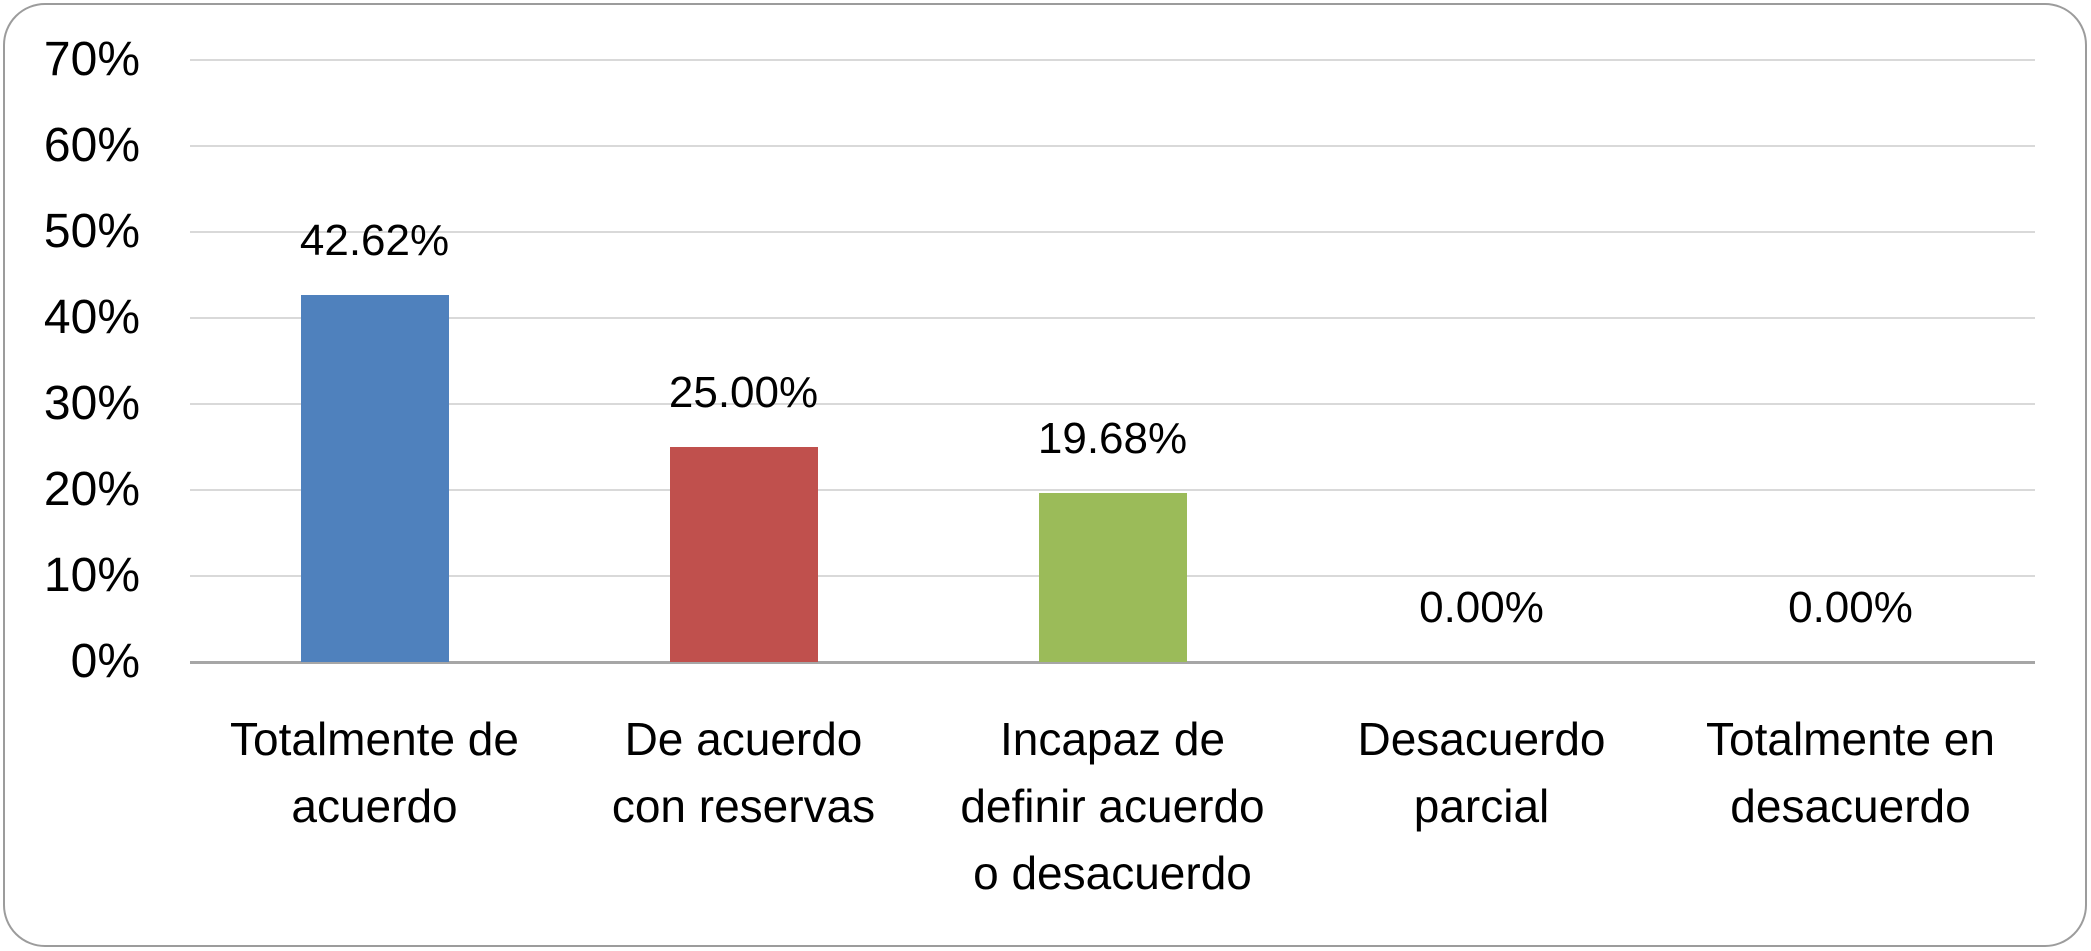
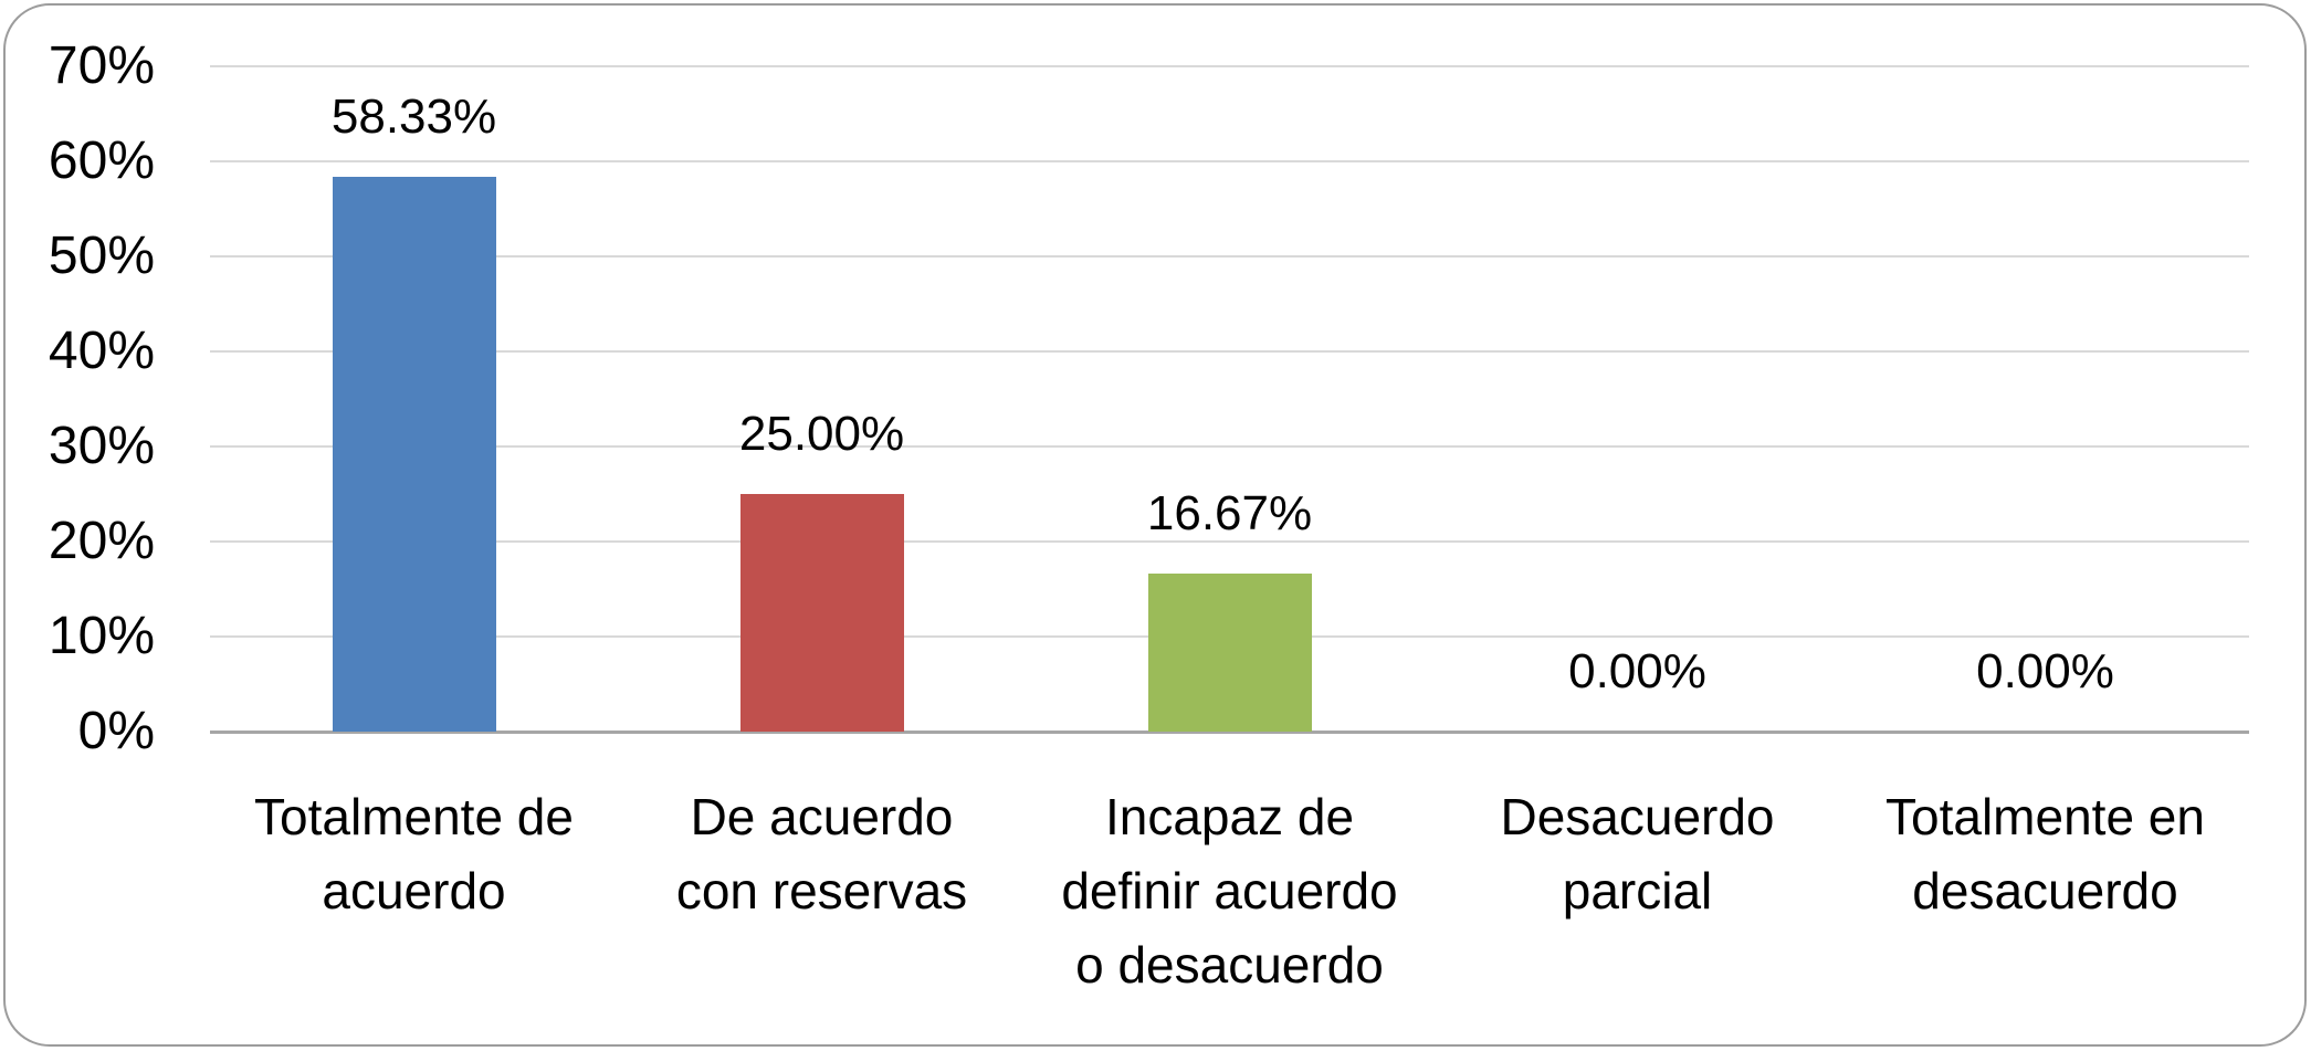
Totalmente de acuerdo: 42.62% -> 58.33%
Incapaz de definir acuerdo o desacuerdo: 19.68% -> 16.67%
